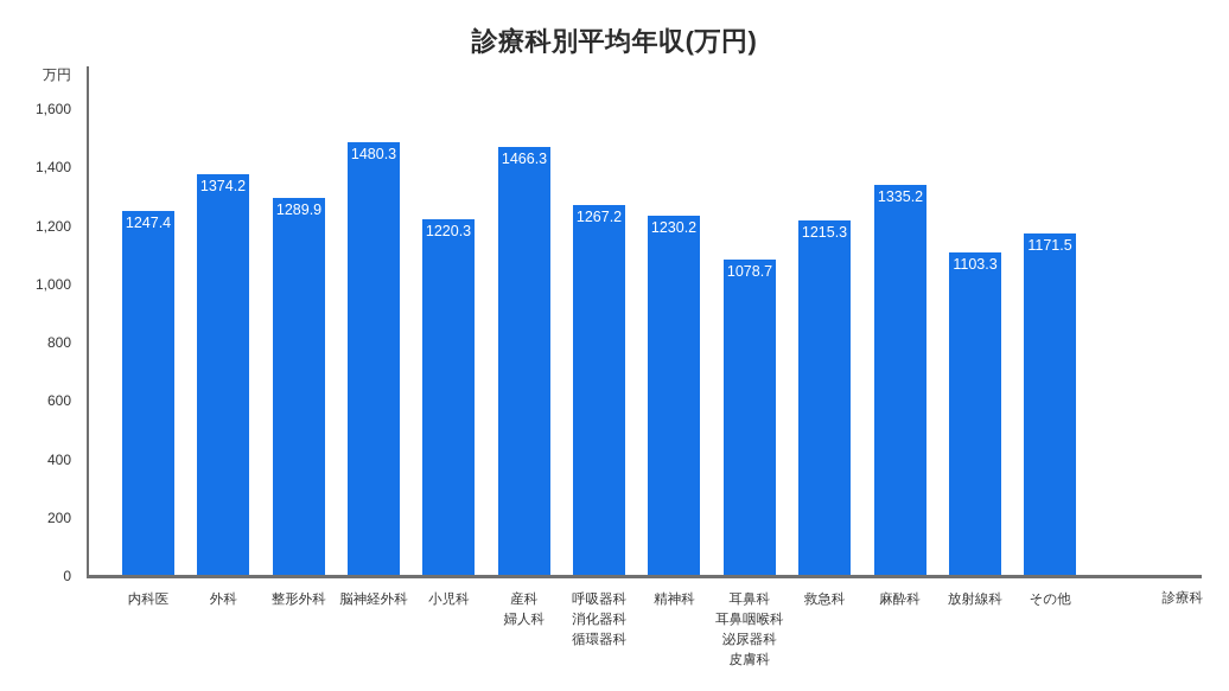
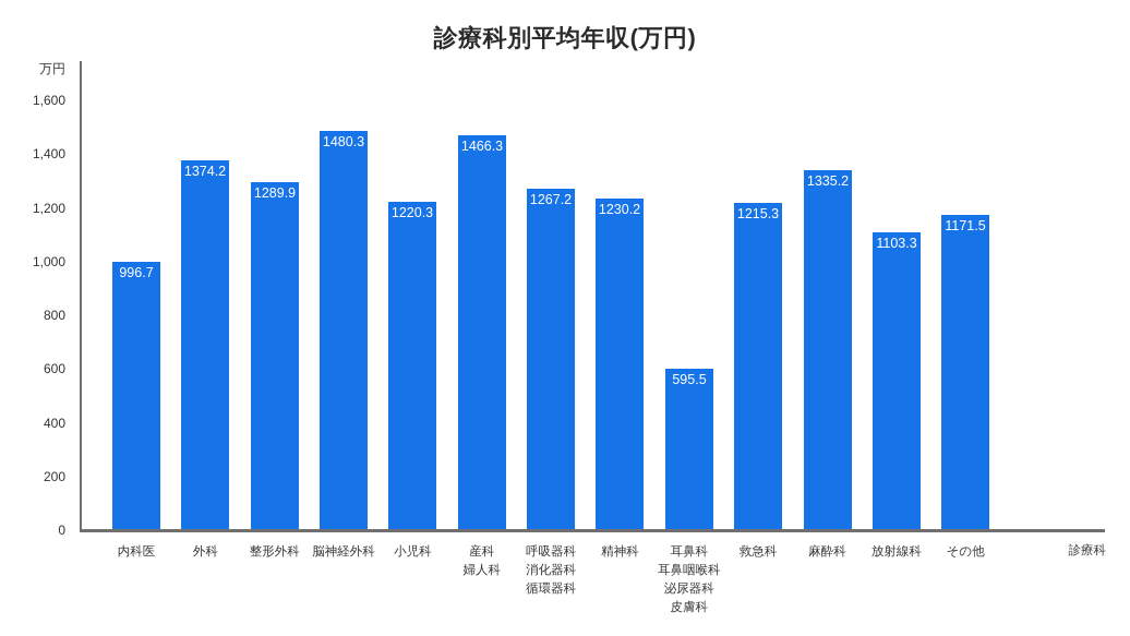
内科医: 1247.4 -> 996.7
耳鼻科 耳鼻咽喉科 泌尿器科 皮膚科: 1078.7 -> 595.5
